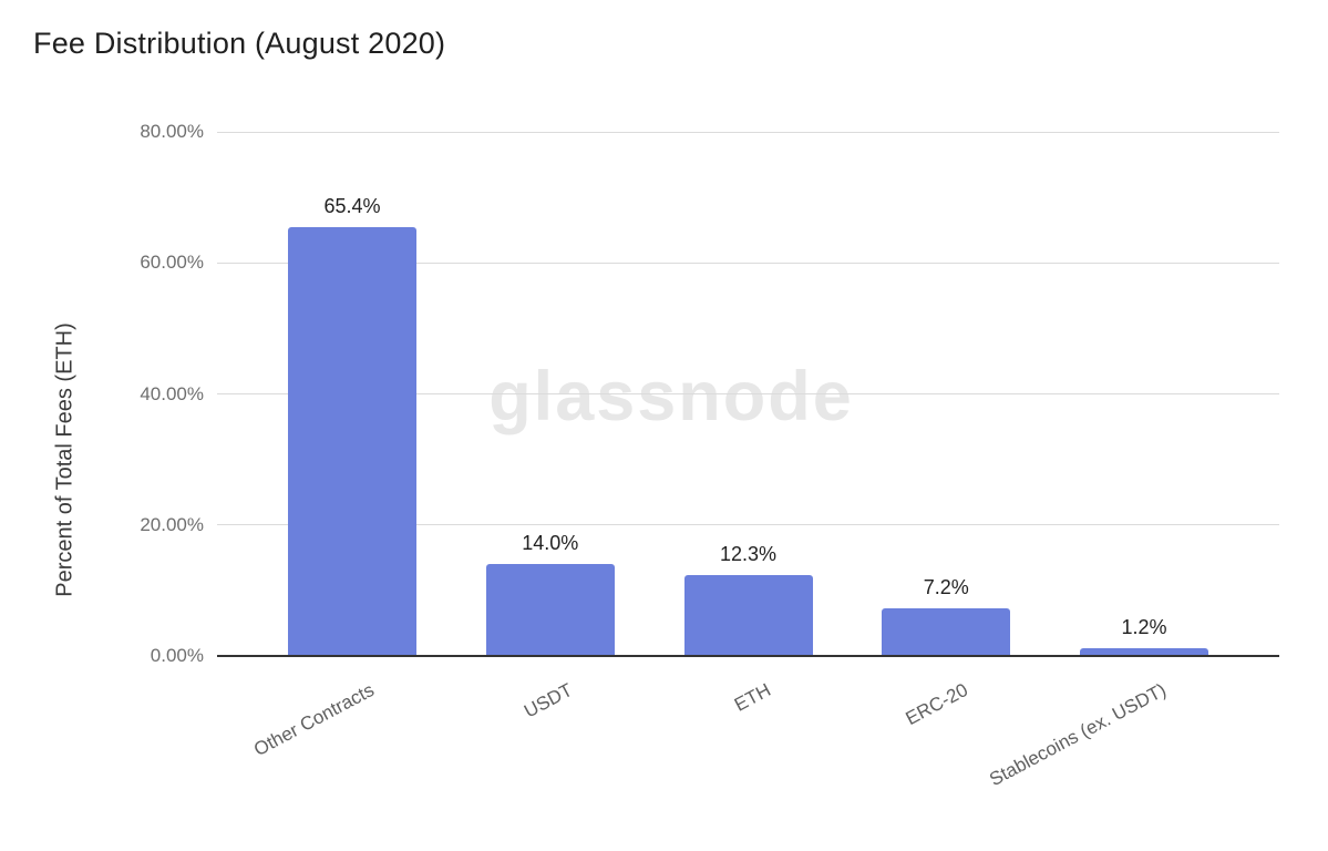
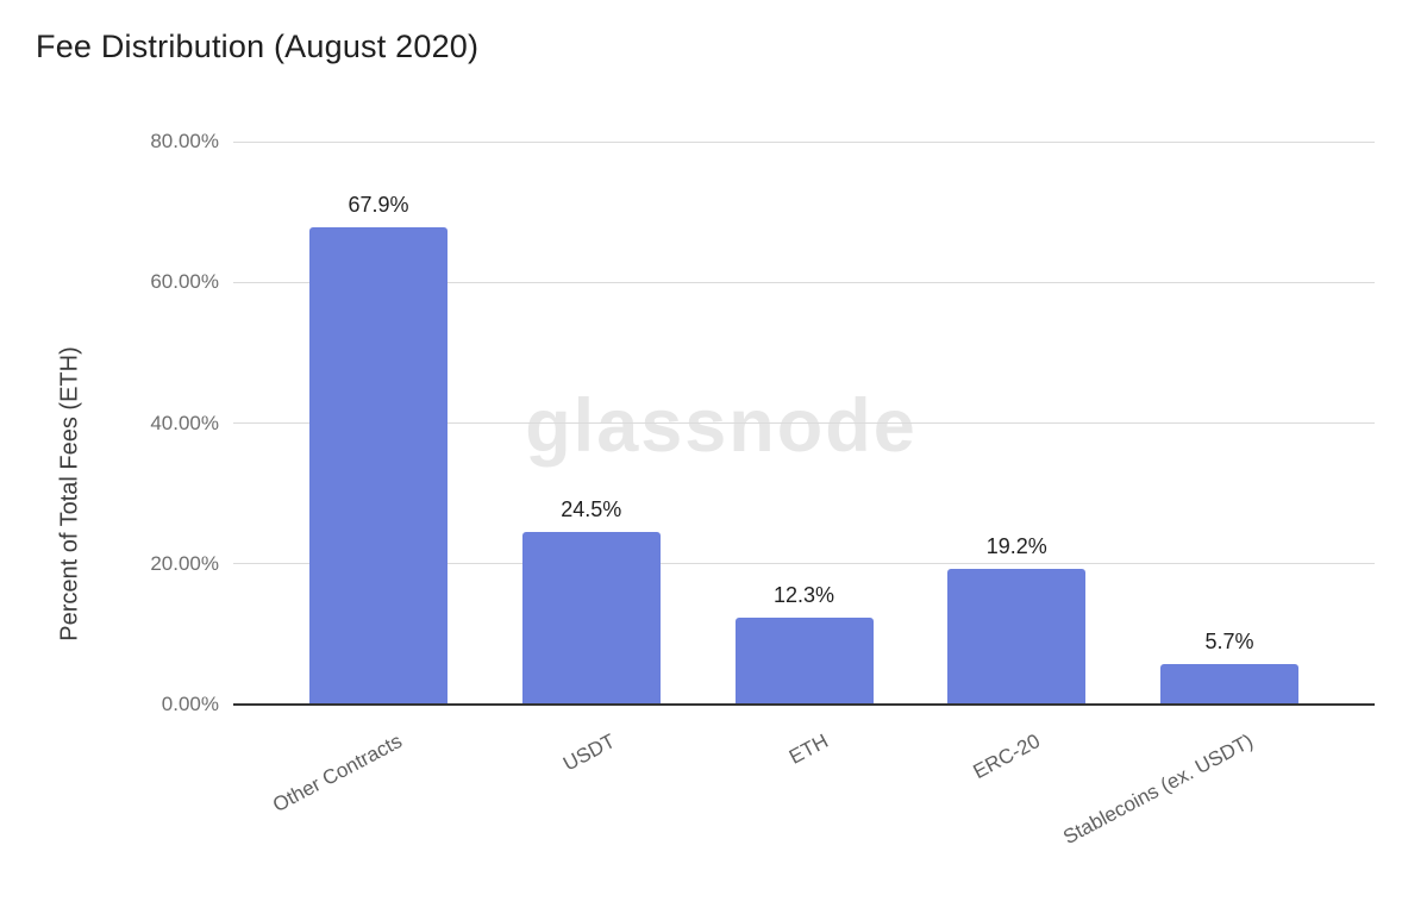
Other Contracts: 65.4% -> 67.9%
USDT: 14.0% -> 24.5%
ERC-20: 7.2% -> 19.2%
Stablecoins (ex. USDT): 1.2% -> 5.7%
